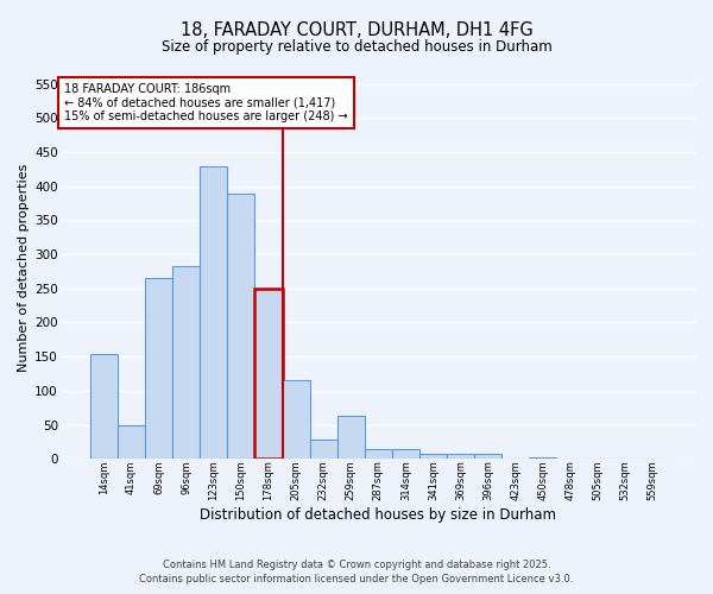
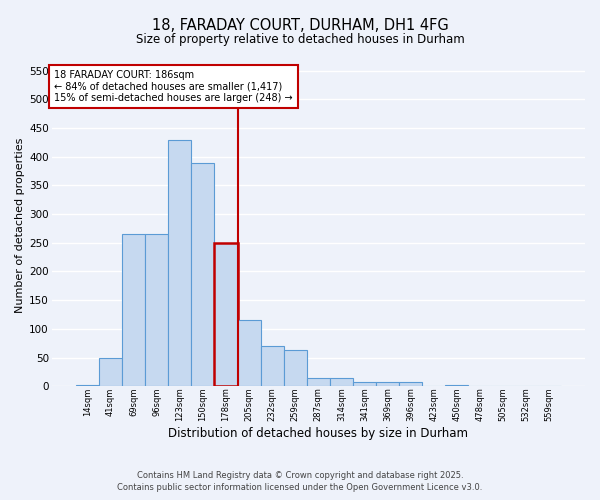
14sqm: 154 -> 2
96sqm: 282 -> 265
232sqm: 28 -> 70
